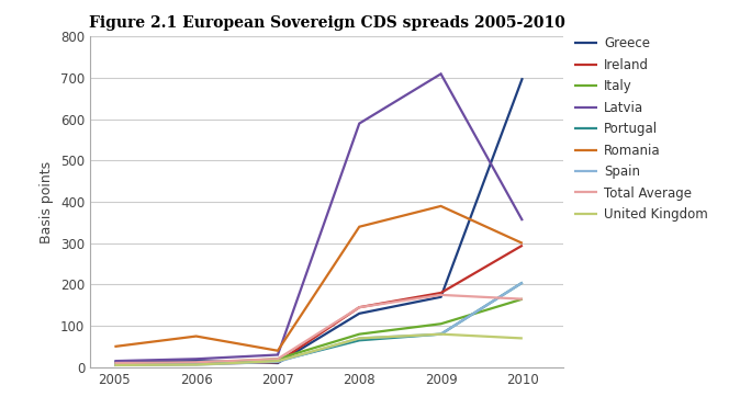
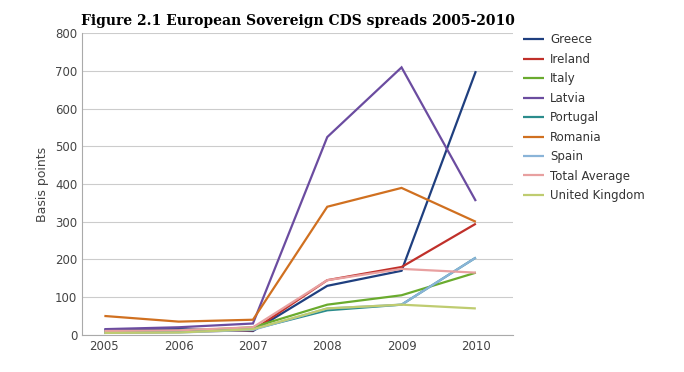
Romania/2006: 75 -> 35
Latvia/2008: 590 -> 525
